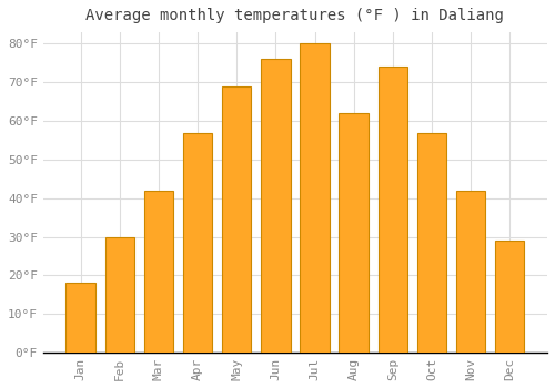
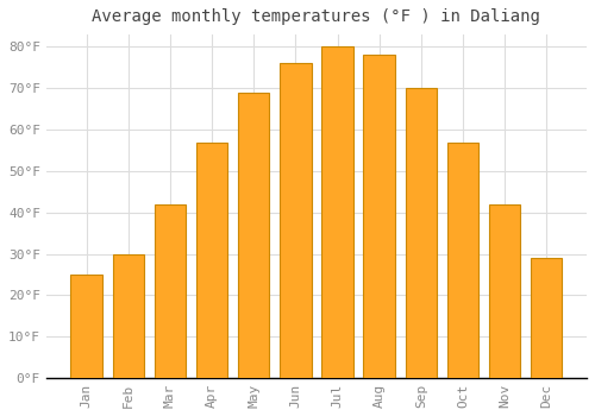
Jan: 18°F -> 25°F
Aug: 62°F -> 78°F
Sep: 74°F -> 70°F
